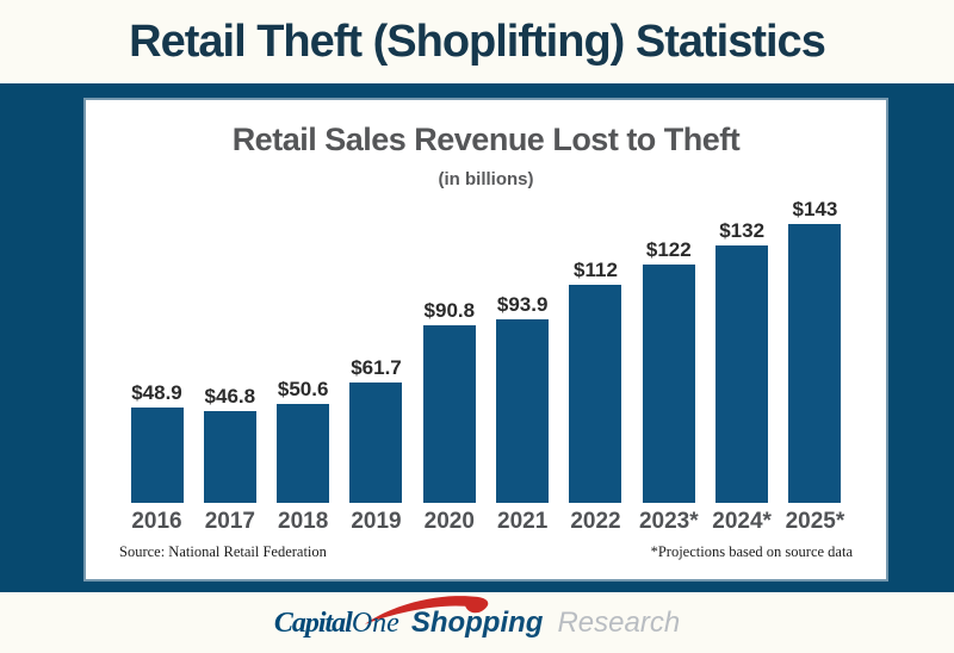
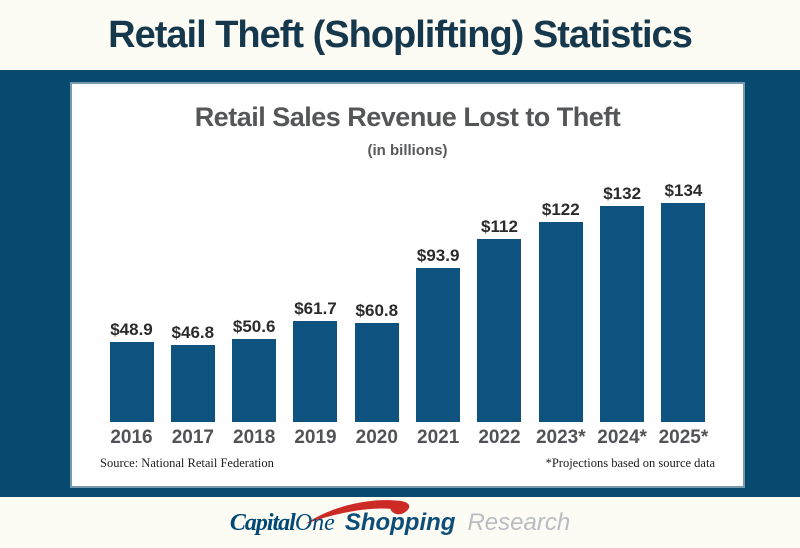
2020: $90.8 -> $60.8
2025*: $143 -> $134
